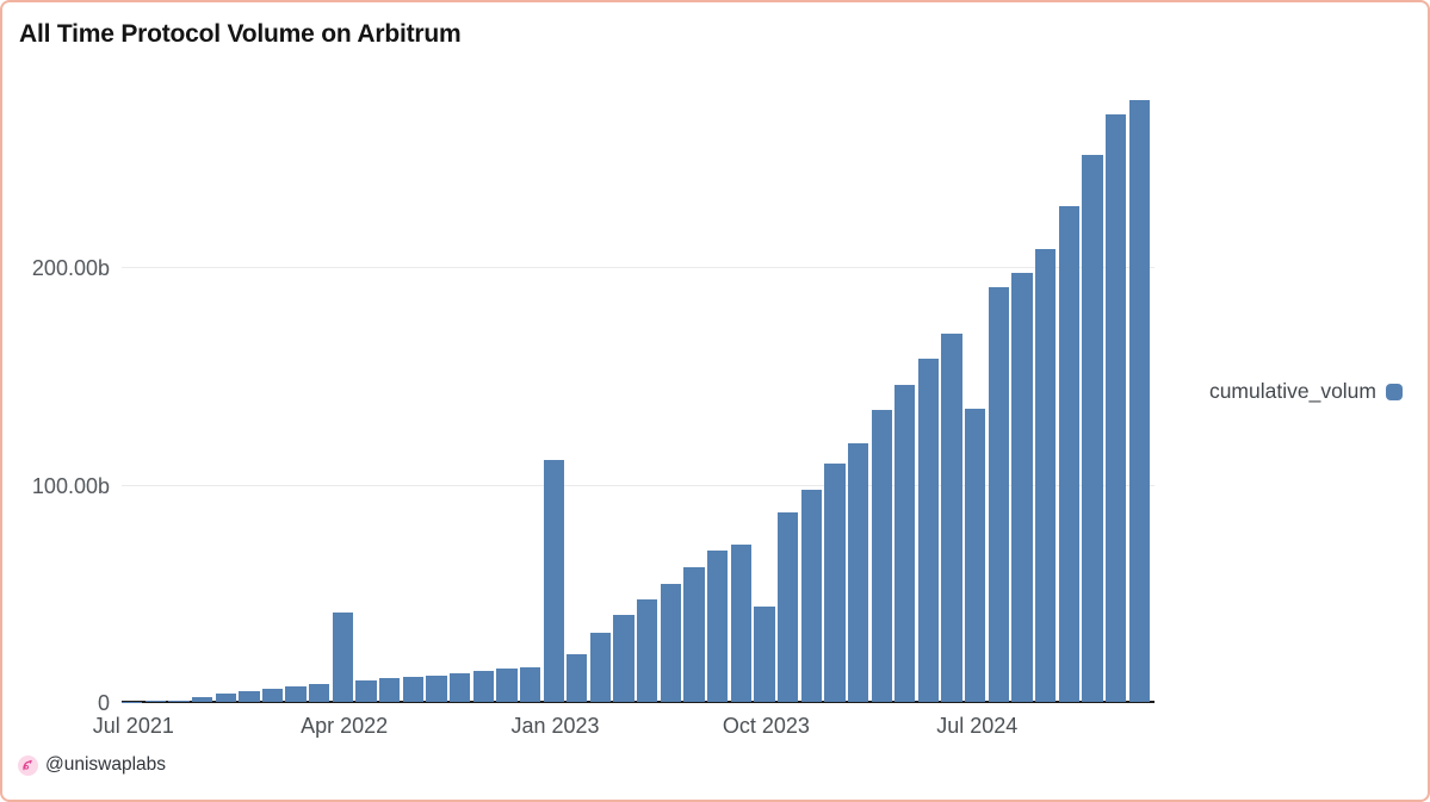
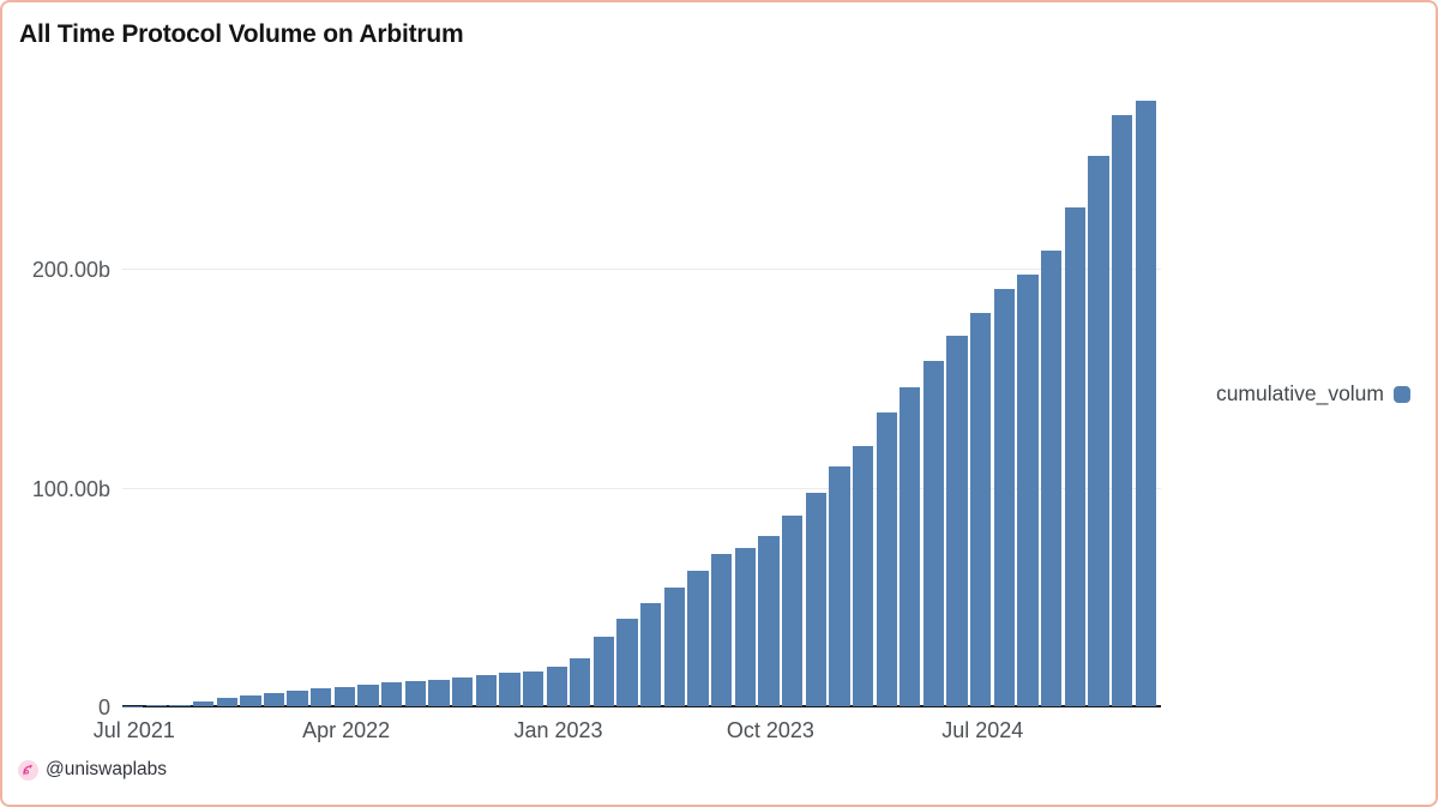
Apr 2022: 41b -> 9b
Jan 2023: 111b -> 18b
Oct 2023: 44b -> 78b
Jul 2024: 135b -> 180b
